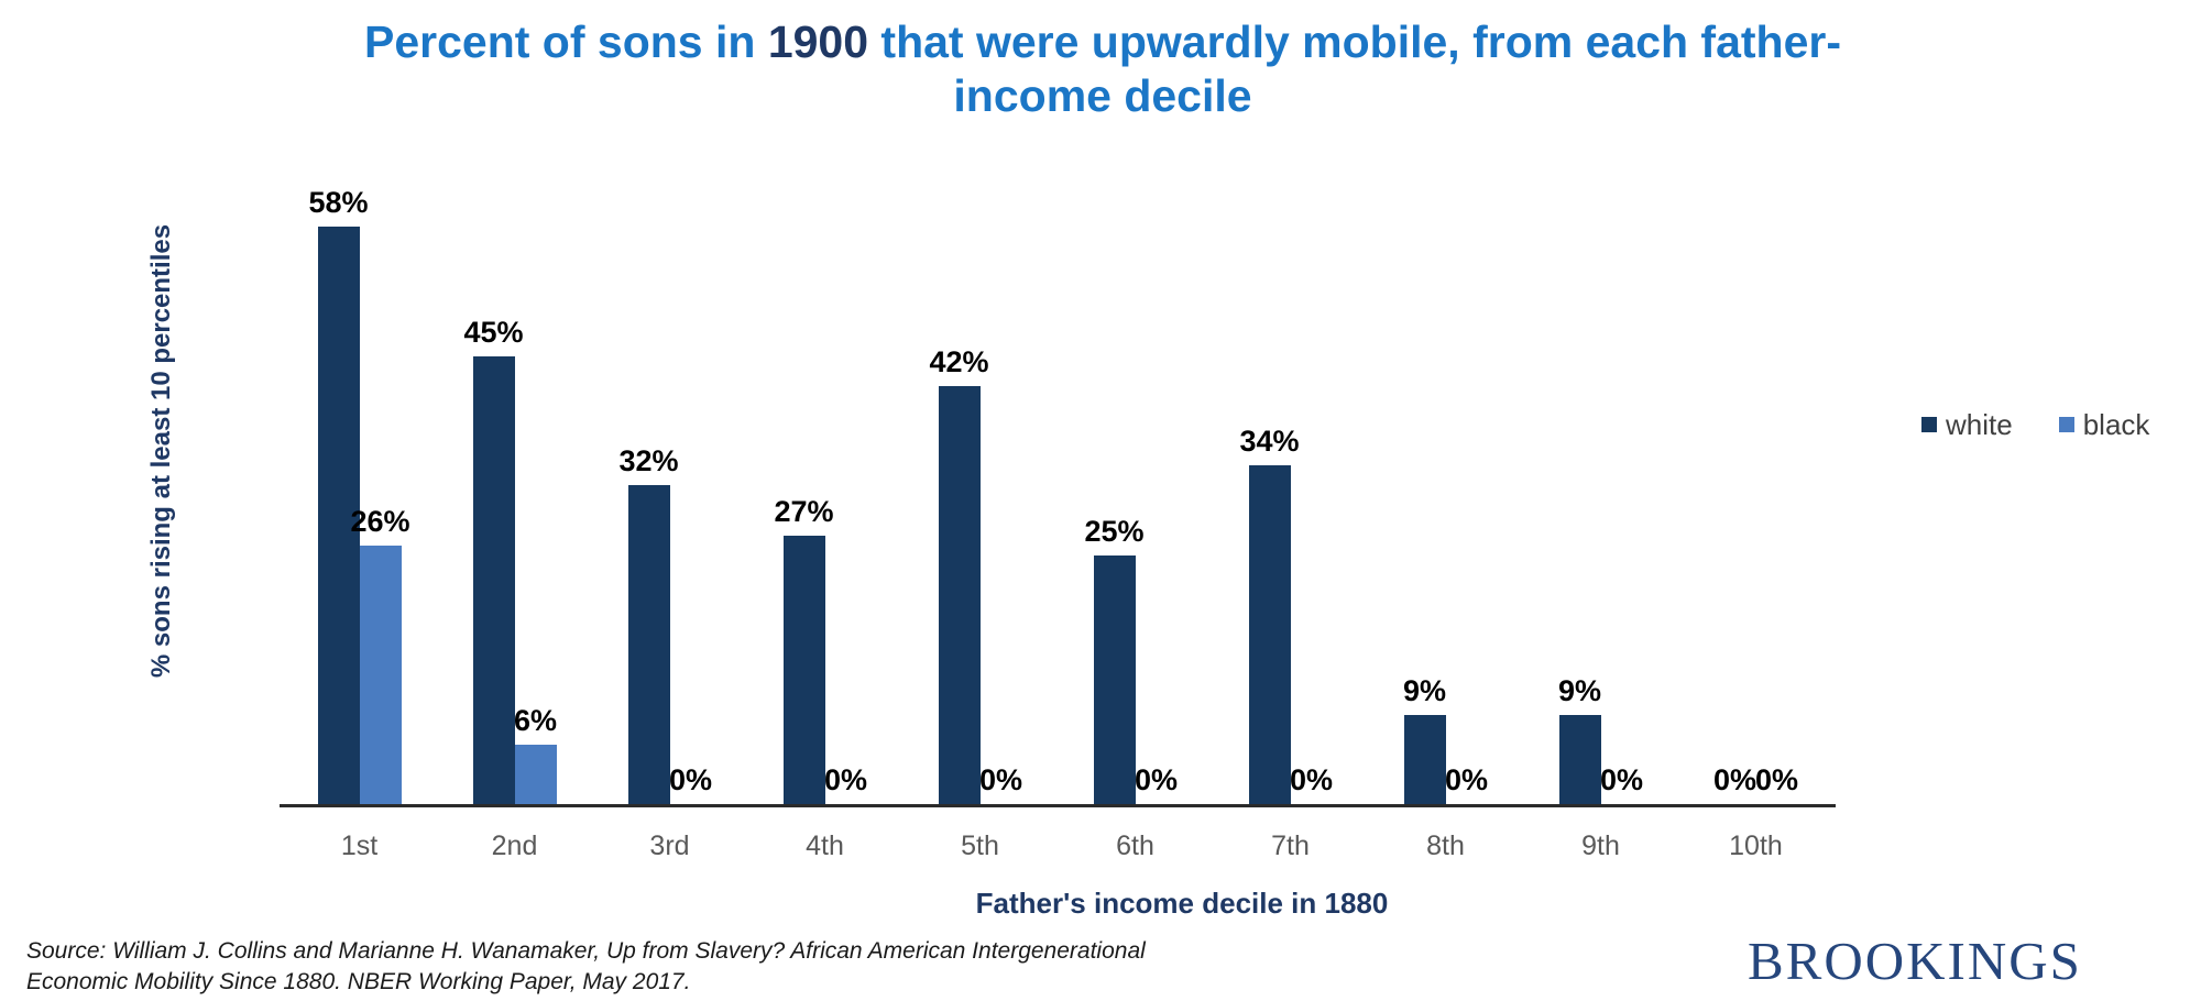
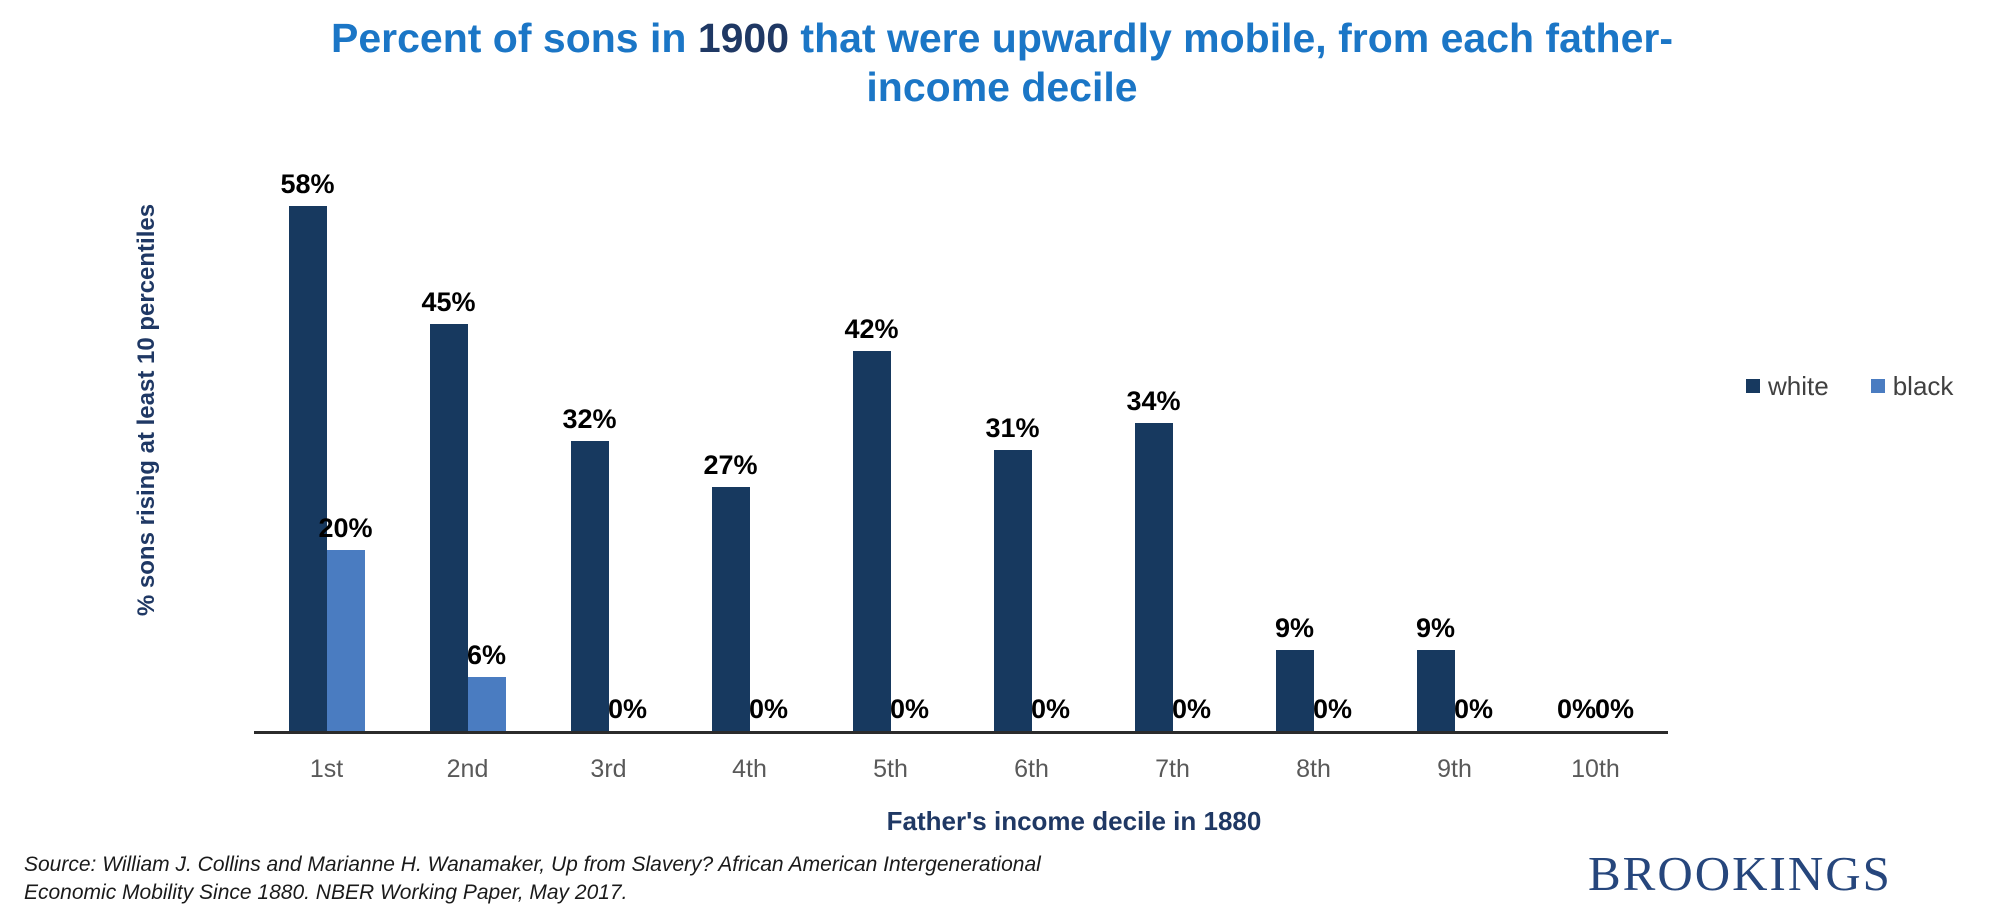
black/1st: 26% -> 20%
white/6th: 25% -> 31%
